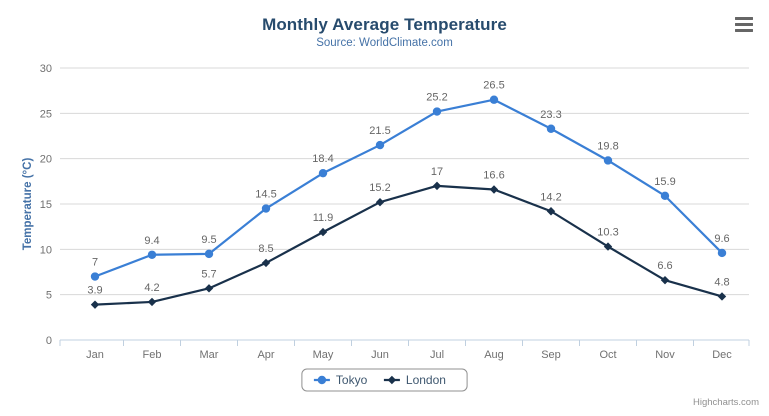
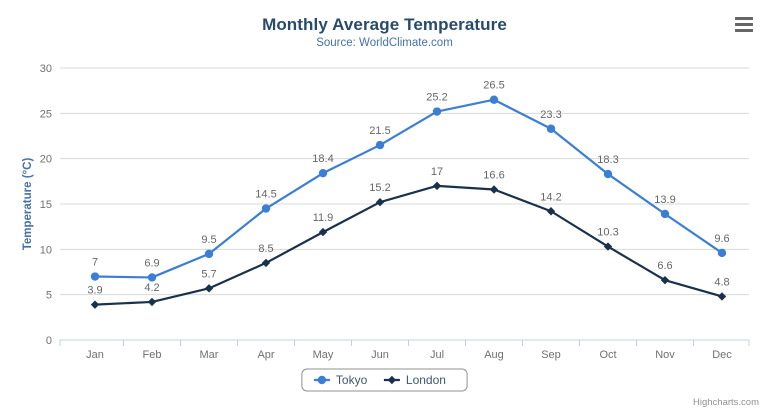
Tokyo/Feb: 9.4 -> 6.9
Tokyo/Oct: 19.8 -> 18.3
Tokyo/Nov: 15.9 -> 13.9
